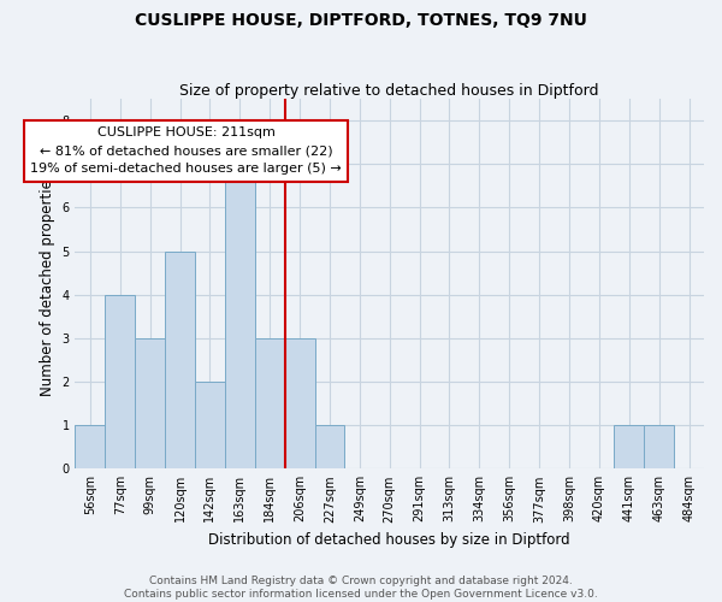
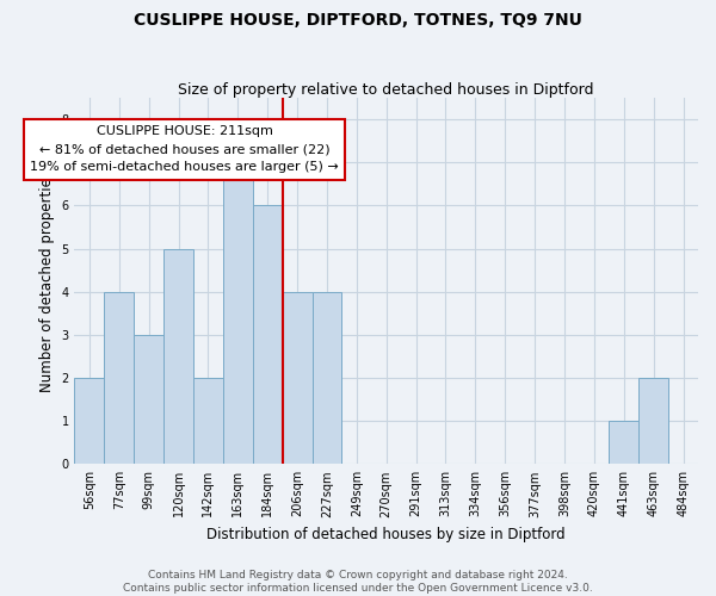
56sqm: 1 -> 2
184sqm: 3 -> 6
206sqm: 3 -> 4
227sqm: 1 -> 4
463sqm: 1 -> 2
